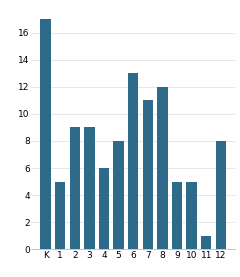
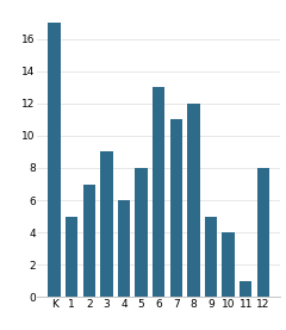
2: 9 -> 7
10: 5 -> 4
